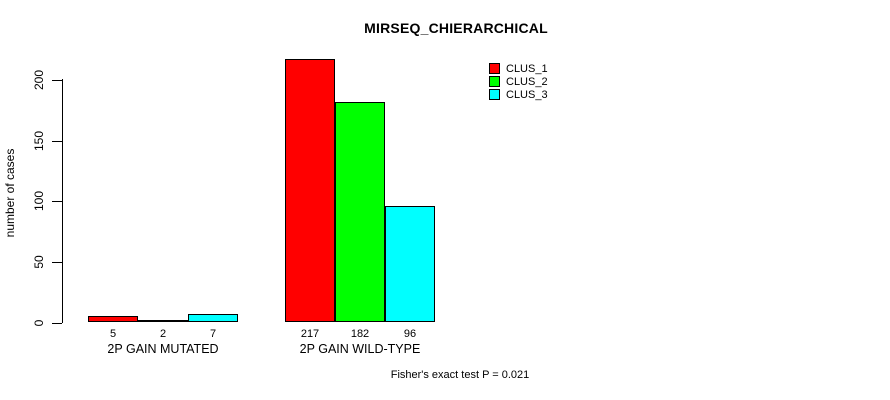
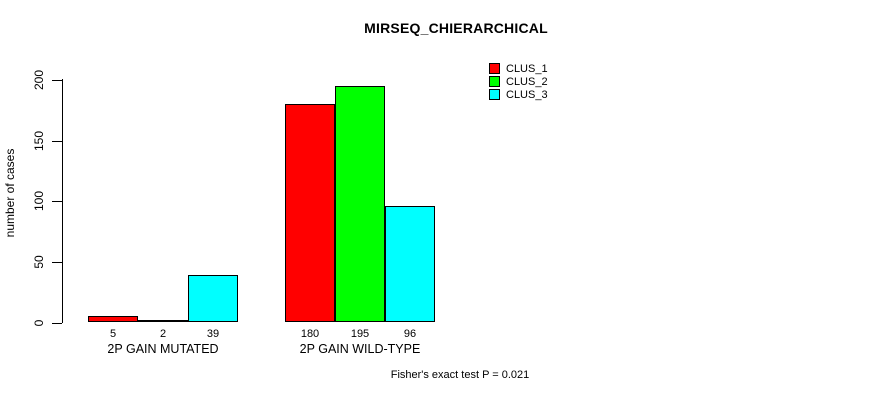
CLUS_3/2P GAIN MUTATED: 7 -> 39
CLUS_1/2P GAIN WILD-TYPE: 217 -> 180
CLUS_2/2P GAIN WILD-TYPE: 182 -> 195
